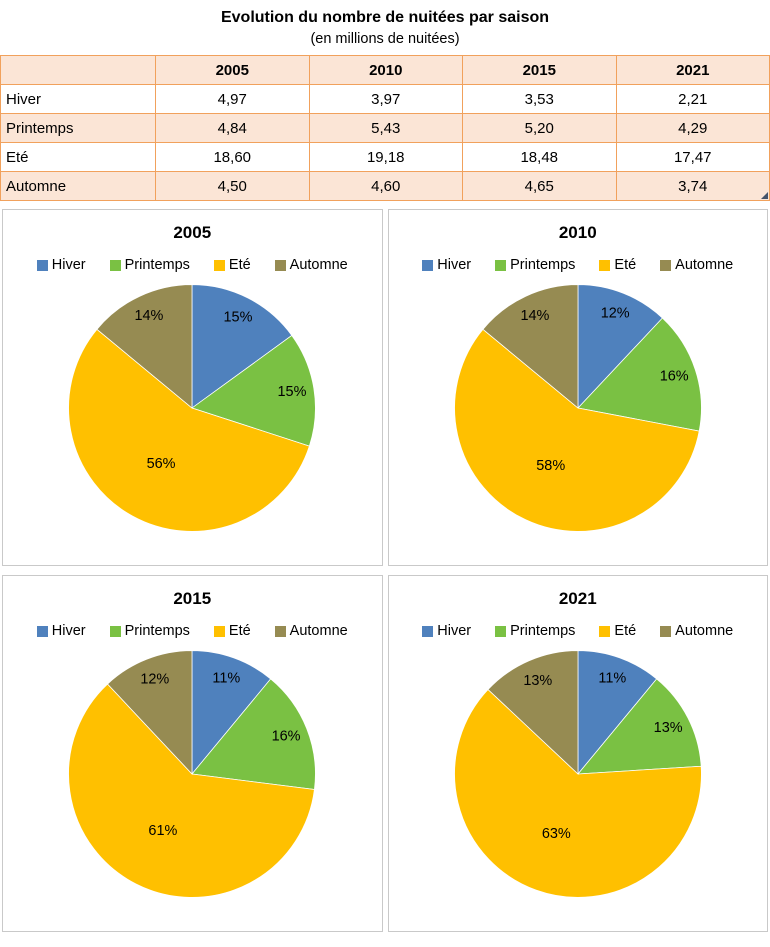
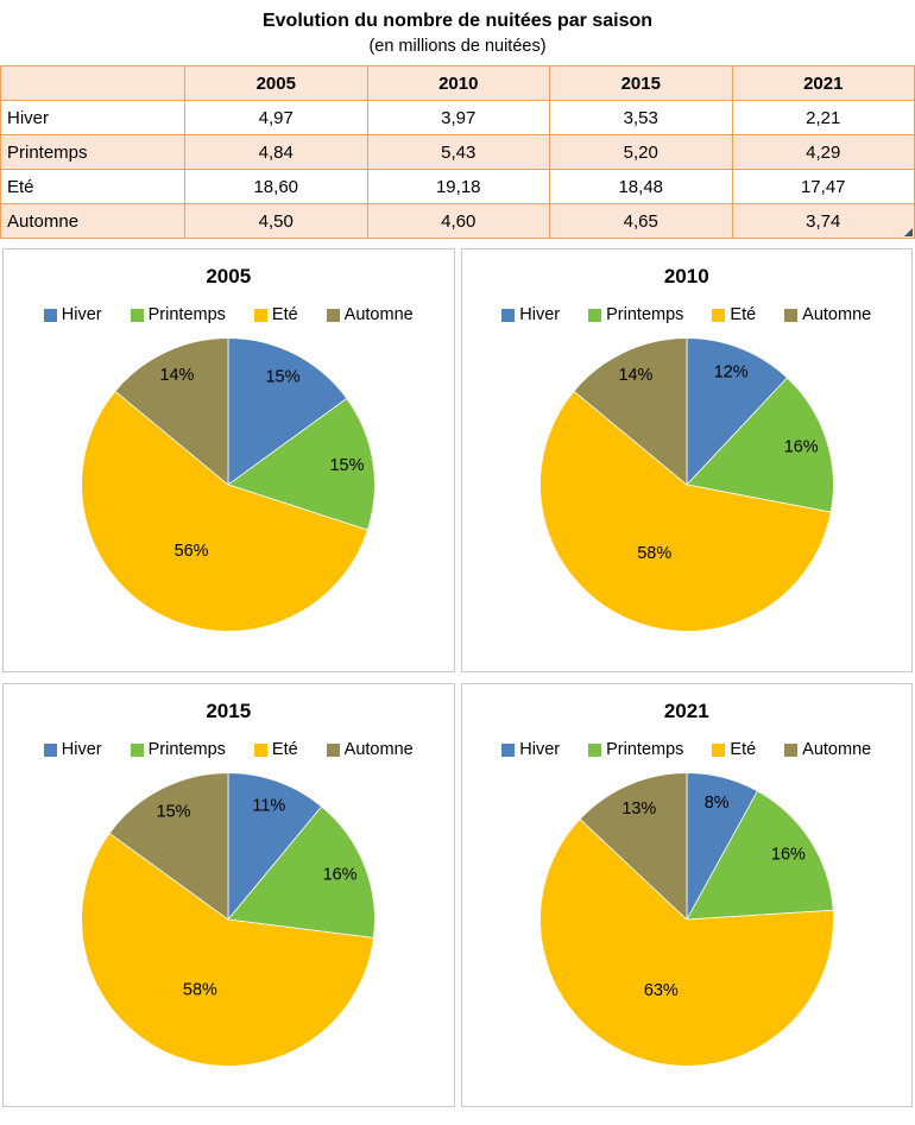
2015/Eté: 61% -> 58%
2015/Automne: 12% -> 15%
2021/Hiver: 11% -> 8%
2021/Printemps: 13% -> 16%
